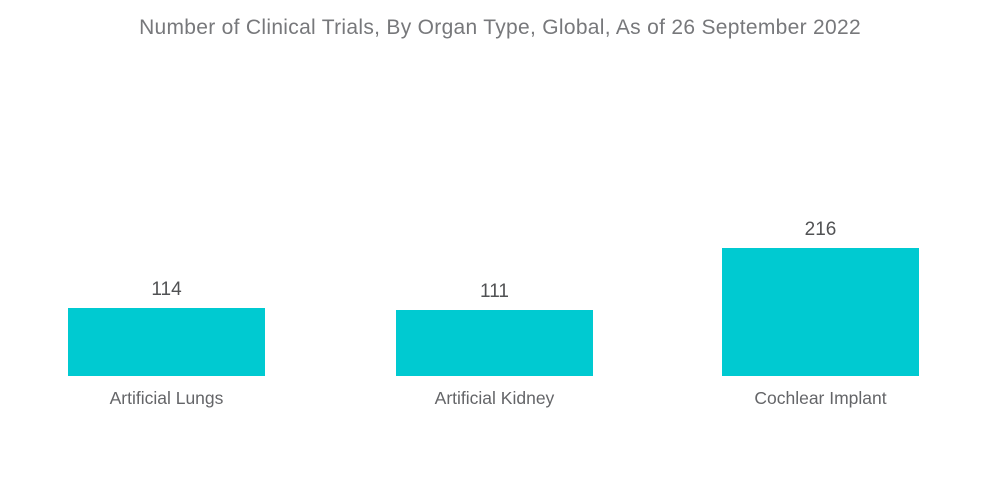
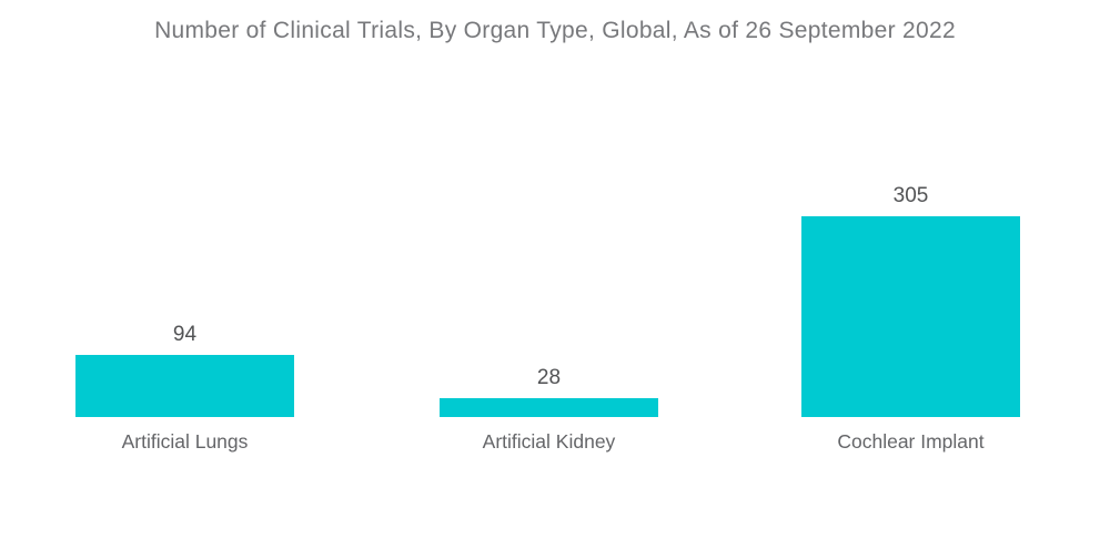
Artificial Lungs: 114 -> 94
Artificial Kidney: 111 -> 28
Cochlear Implant: 216 -> 305
